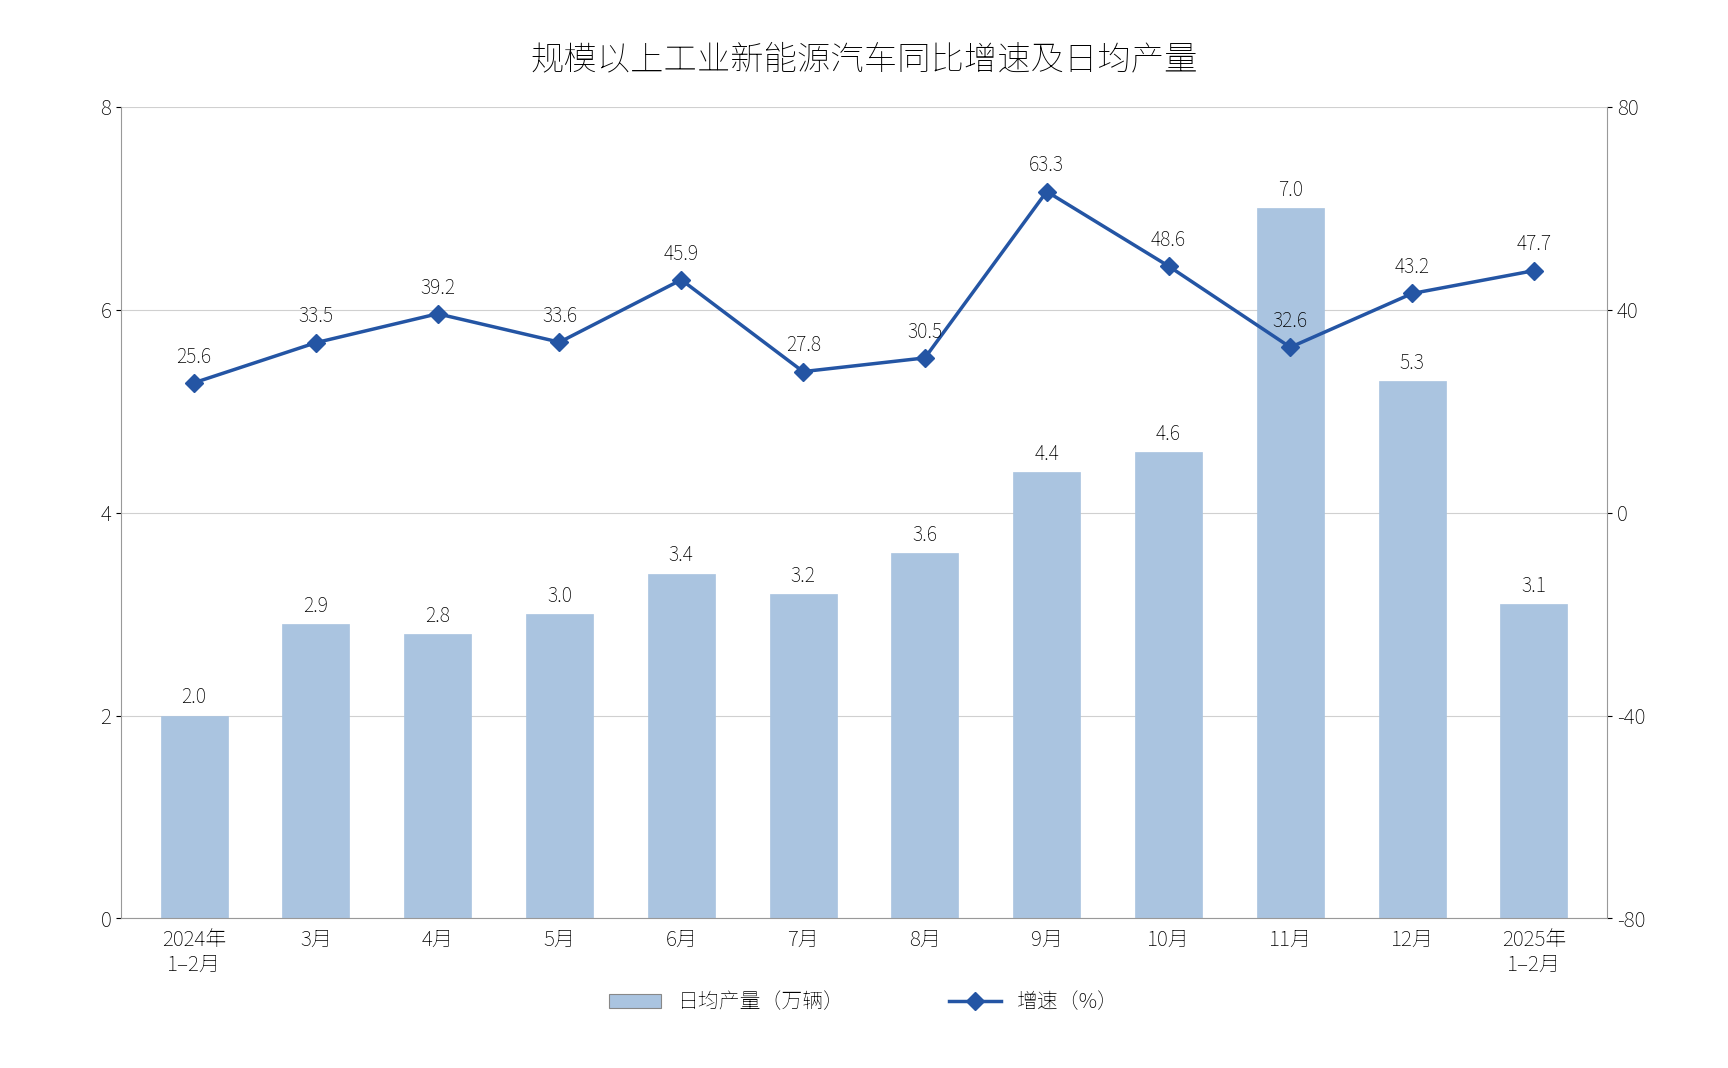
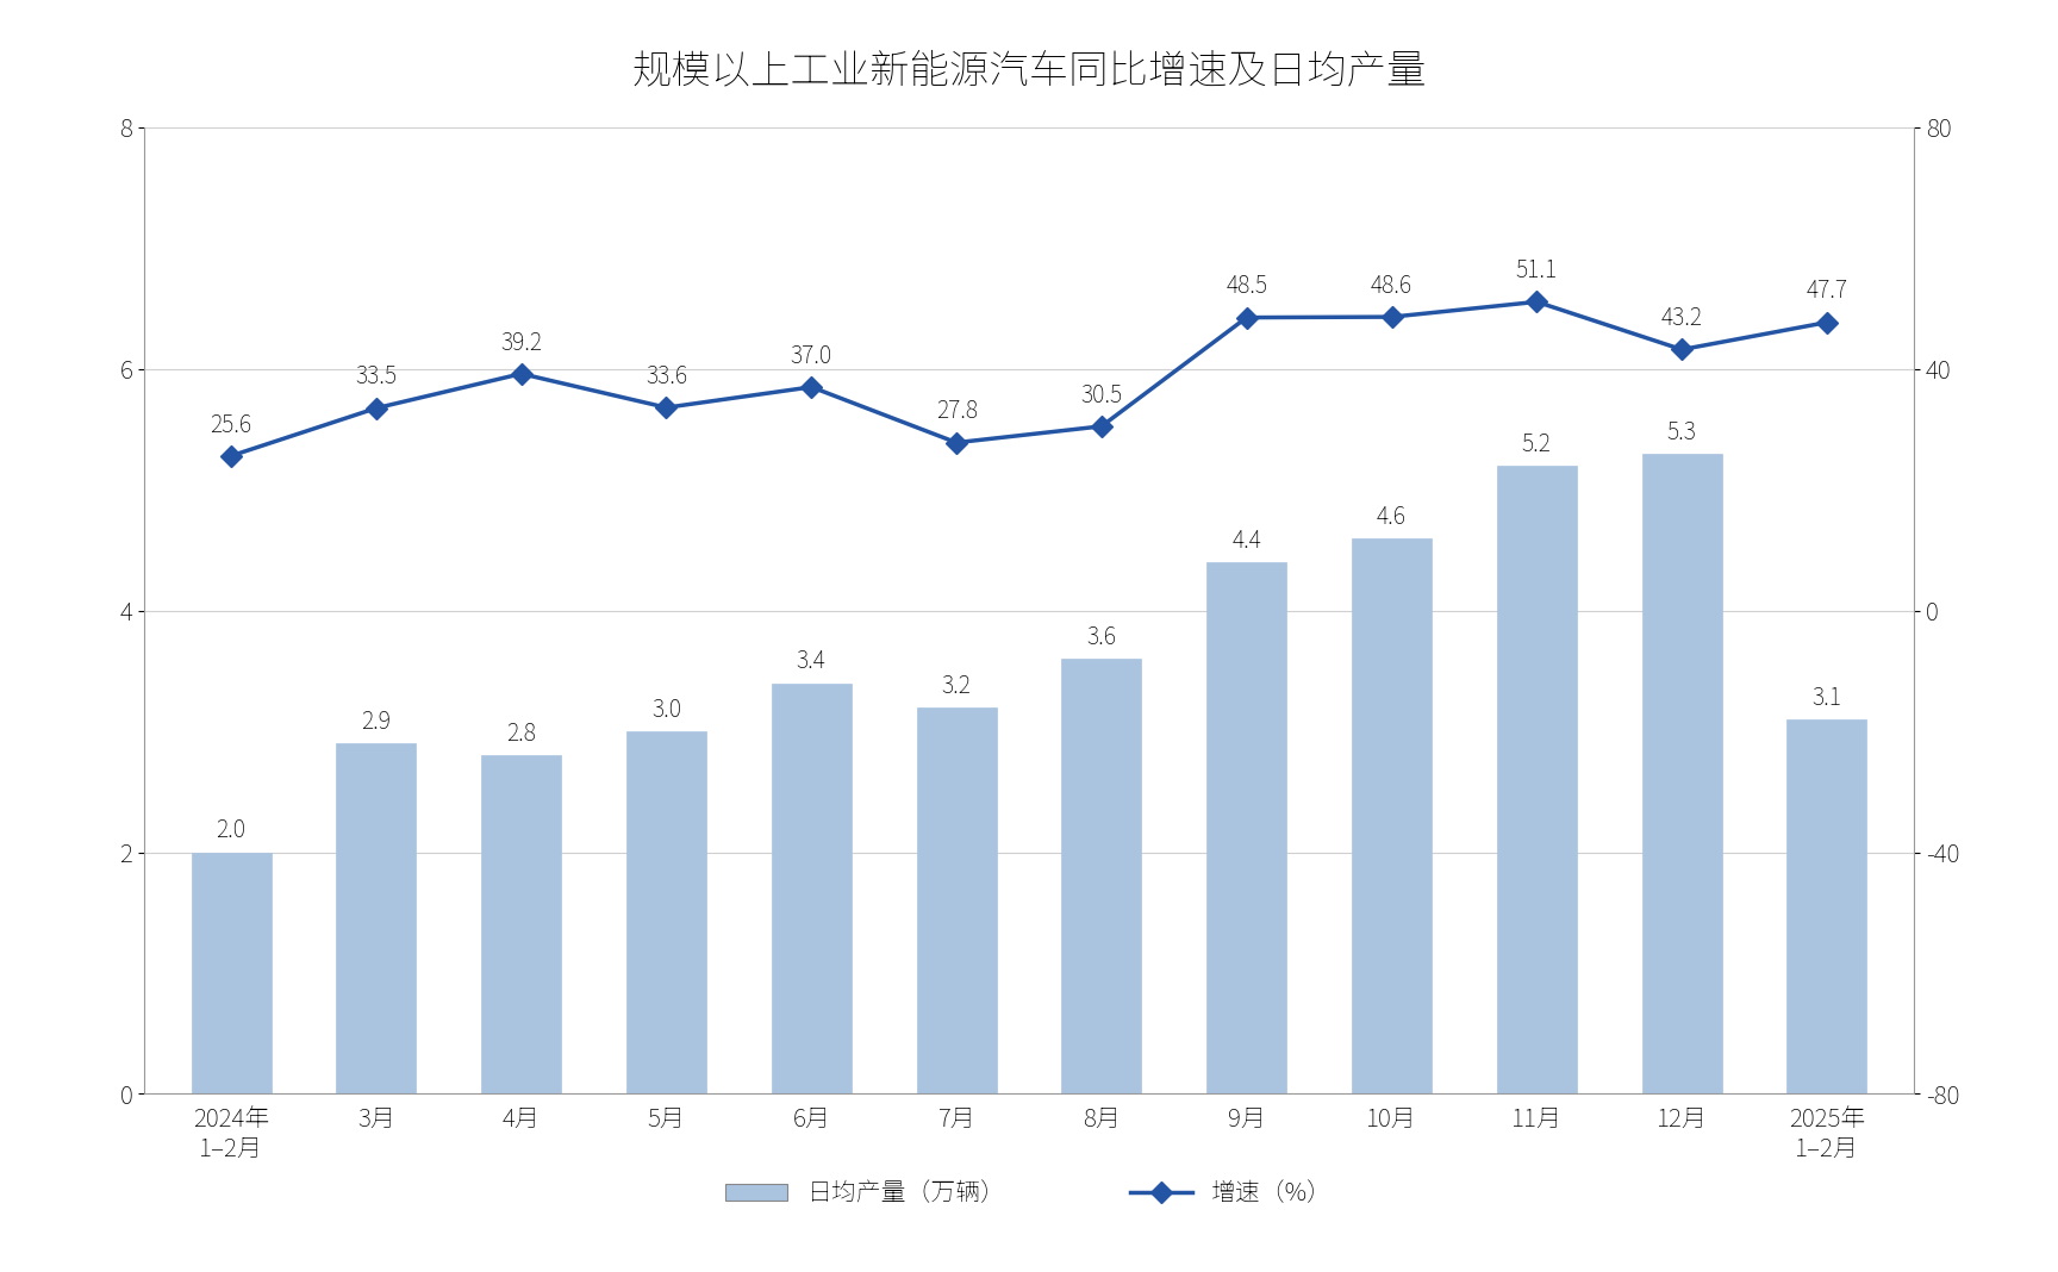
增速（%）/6月: 45.9 -> 37.0
增速（%）/9月: 63.3 -> 48.5
日均产量（万辆）/11月: 7.0 -> 5.2
增速（%）/11月: 32.6 -> 51.1
